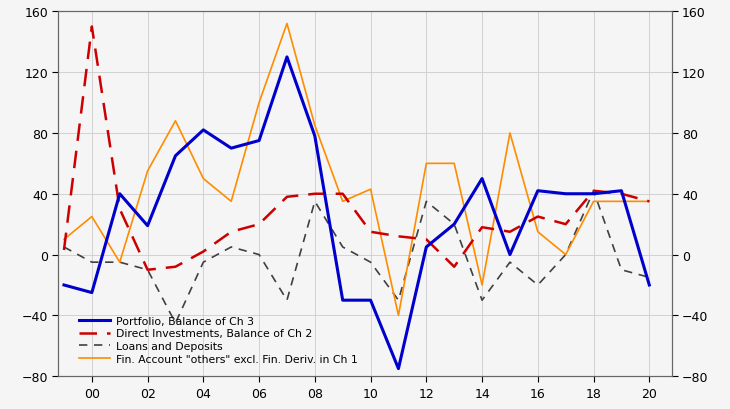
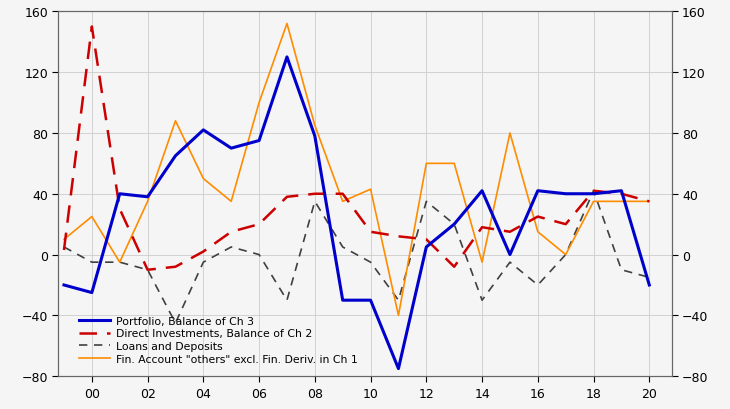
Portfolio, Balance of Ch 3/02: 19 -> 38
Fin. Account "others" excl. Fin. Deriv. in Ch 1/02: 55 -> 35
Portfolio, Balance of Ch 3/14: 50 -> 42
Fin. Account "others" excl. Fin. Deriv. in Ch 1/14: -20 -> -5
